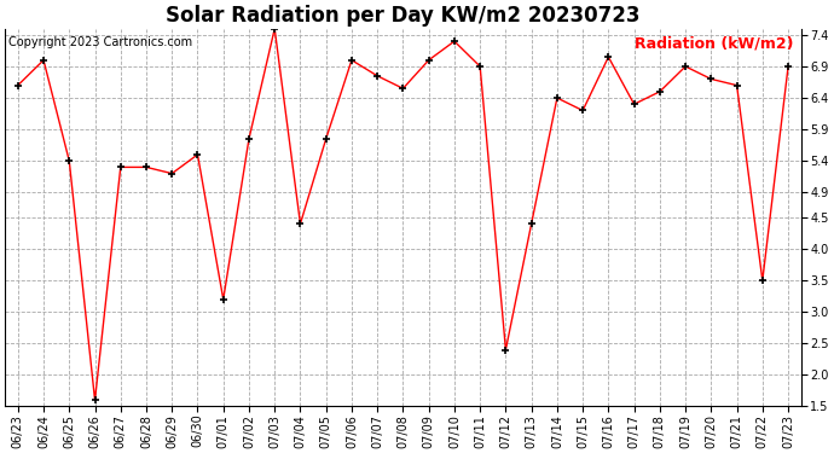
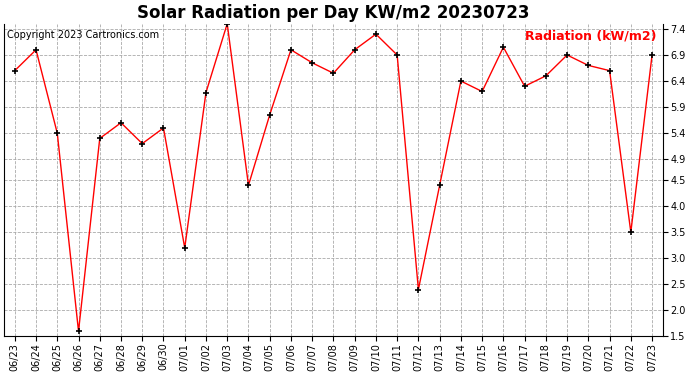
06/28: 5.30 -> 5.60
07/02: 5.75 -> 6.18
